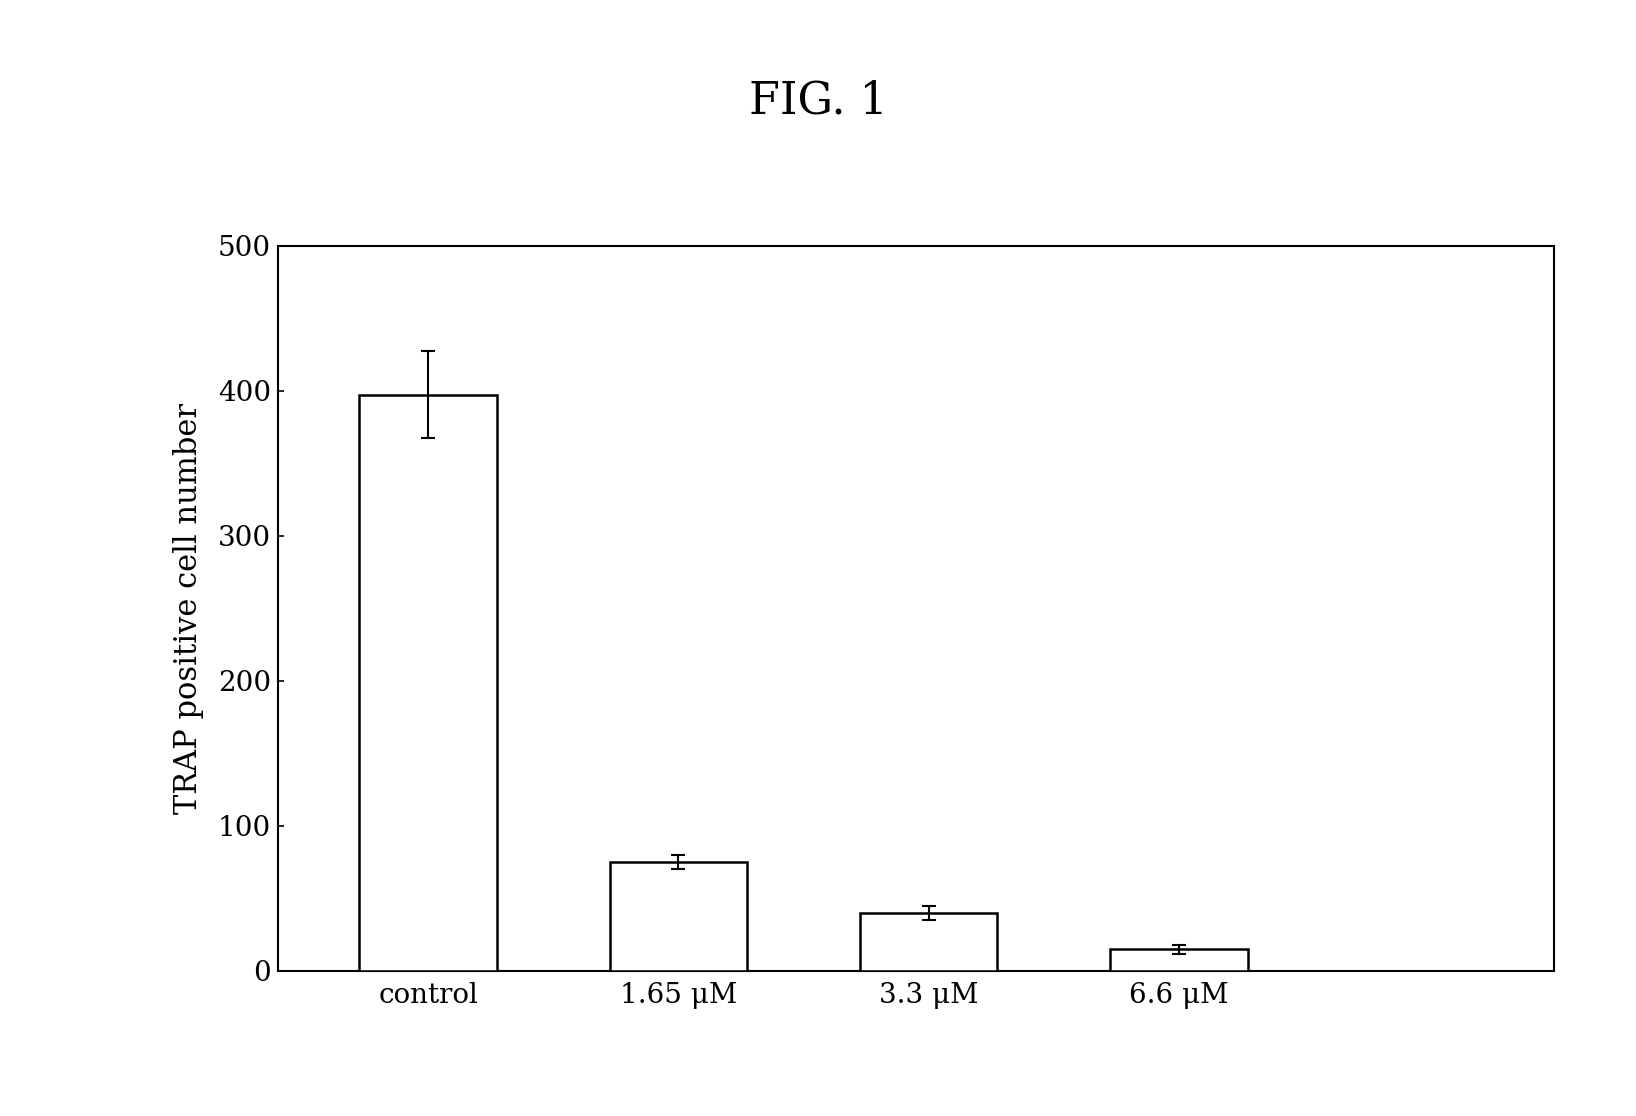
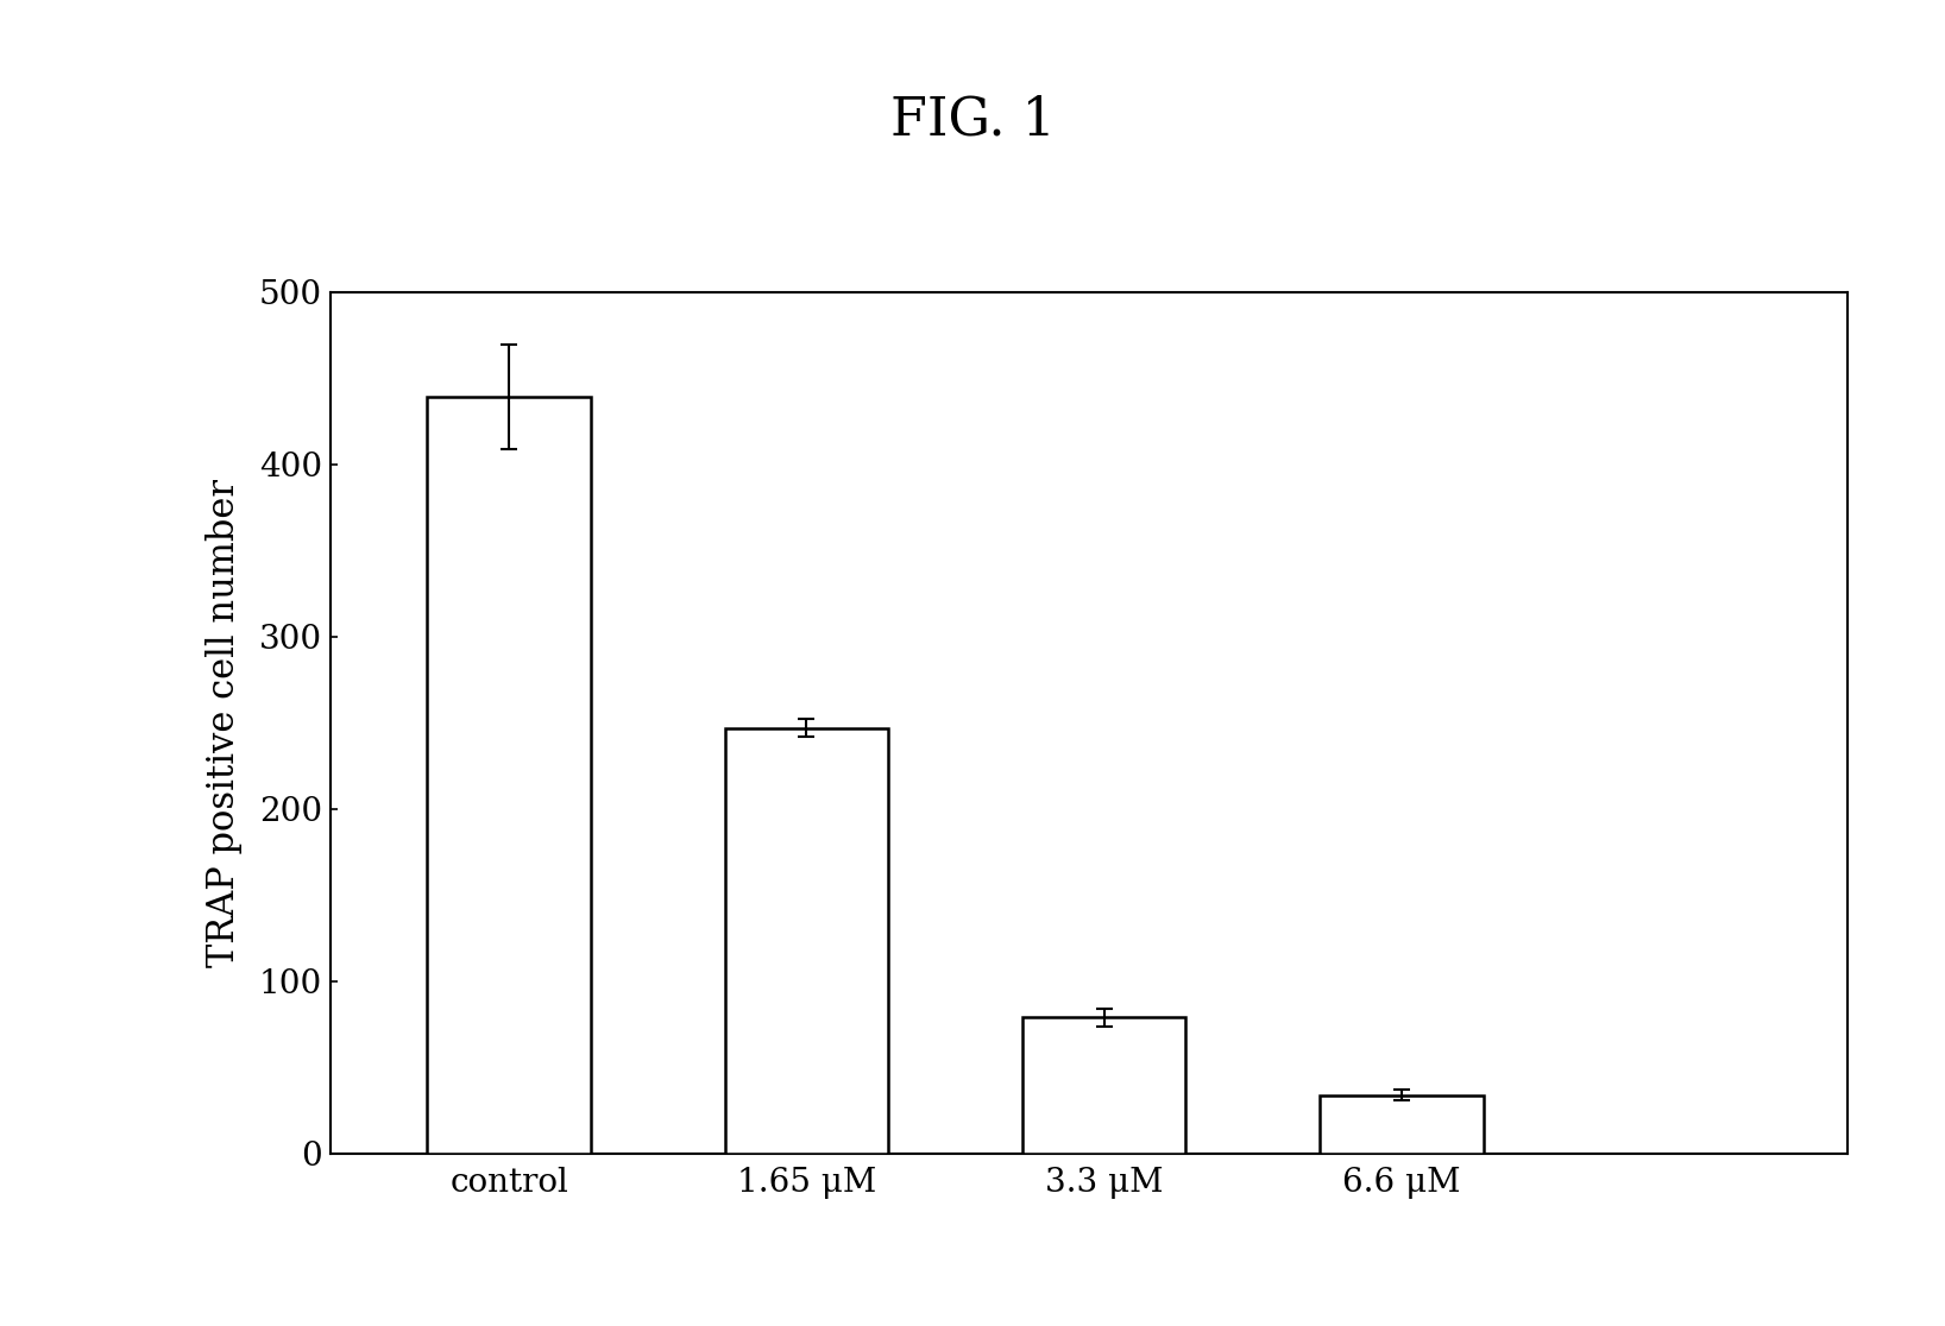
control: 397 -> 439
1.65 μM: 75 -> 247
3.3 μM: 40 -> 79
6.6 μM: 15 -> 34
